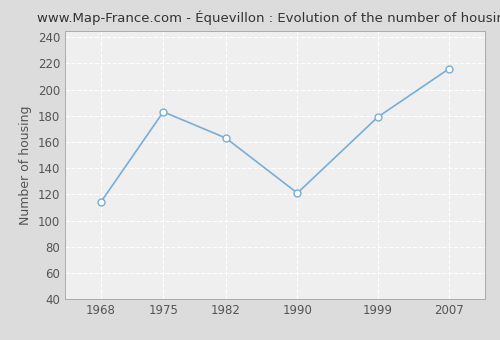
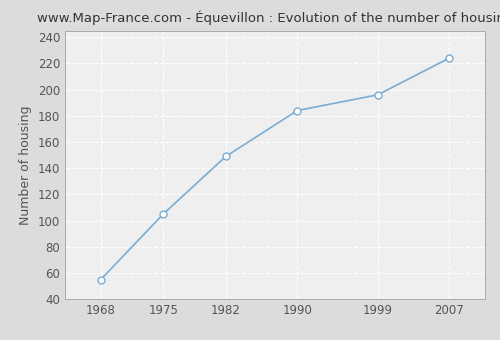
1968: 114 -> 55
1975: 183 -> 105
1982: 163 -> 149
1990: 121 -> 184
1999: 179 -> 196
2007: 216 -> 224
